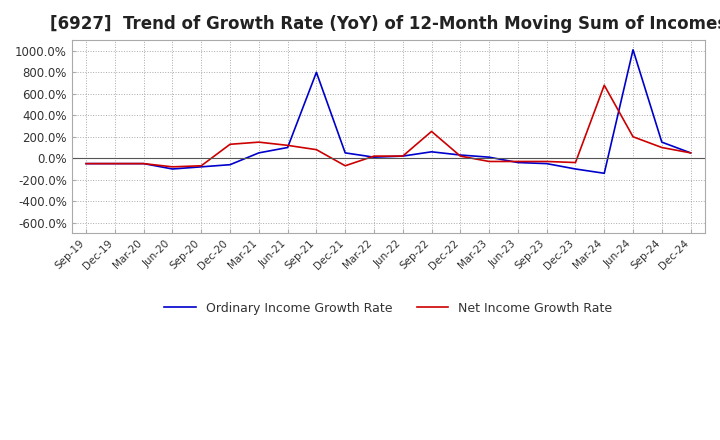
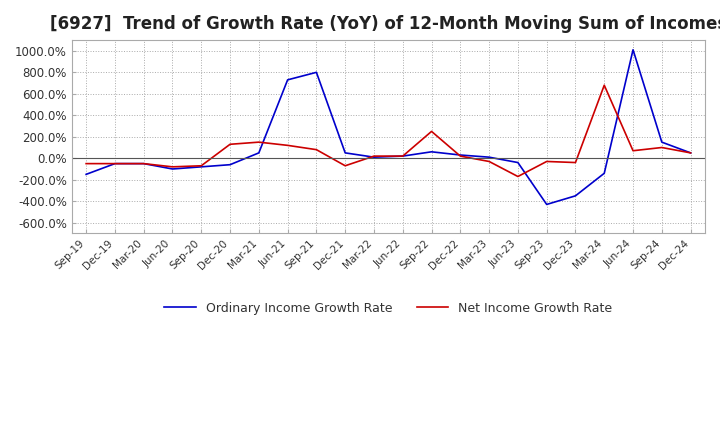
Ordinary Income Growth Rate/Sep-19: -50% -> -150%
Ordinary Income Growth Rate/Jun-21: 100% -> 730%
Net Income Growth Rate/Jun-23: -30% -> -170%
Ordinary Income Growth Rate/Sep-23: -50% -> -430%
Ordinary Income Growth Rate/Dec-23: -100% -> -350%
Net Income Growth Rate/Jun-24: 200% -> 70%
